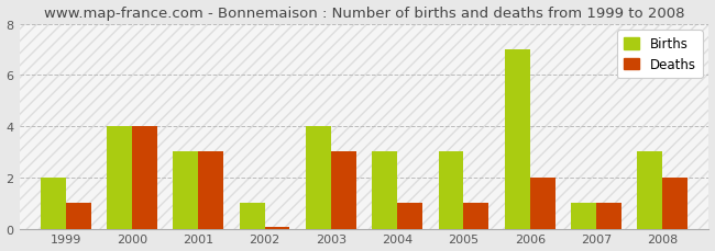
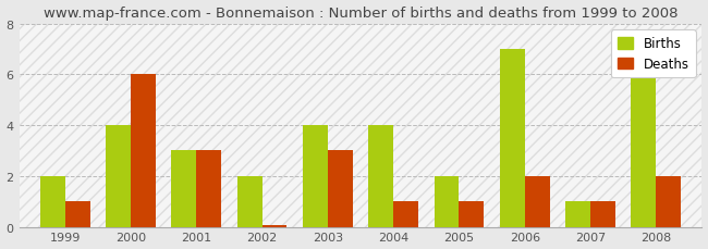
Deaths/2000: 4.00 -> 6.00
Births/2002: 1 -> 2
Births/2004: 3 -> 4
Births/2005: 3 -> 2
Births/2008: 3 -> 6
